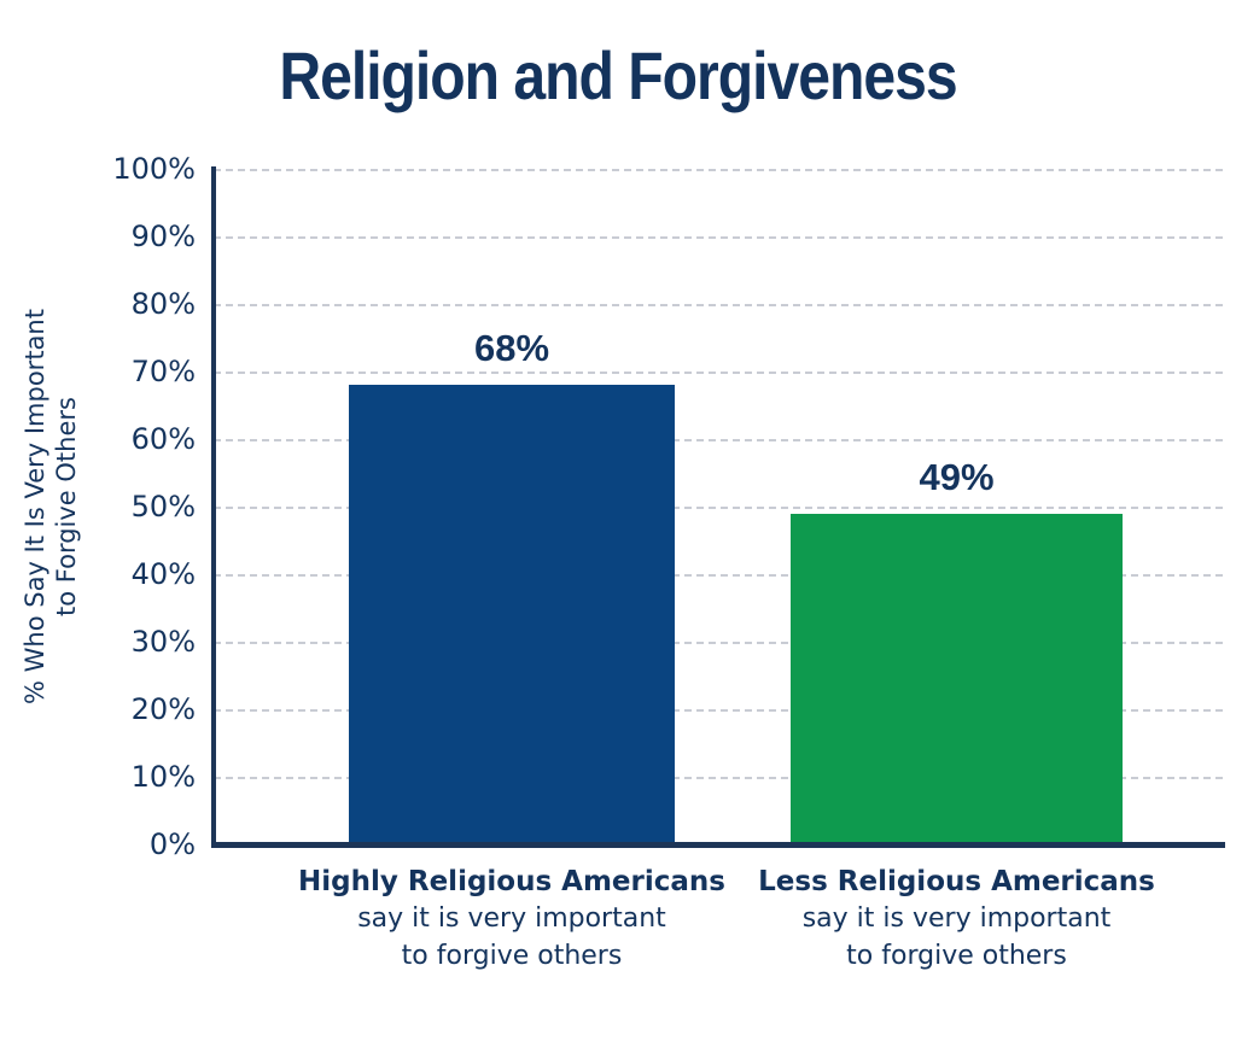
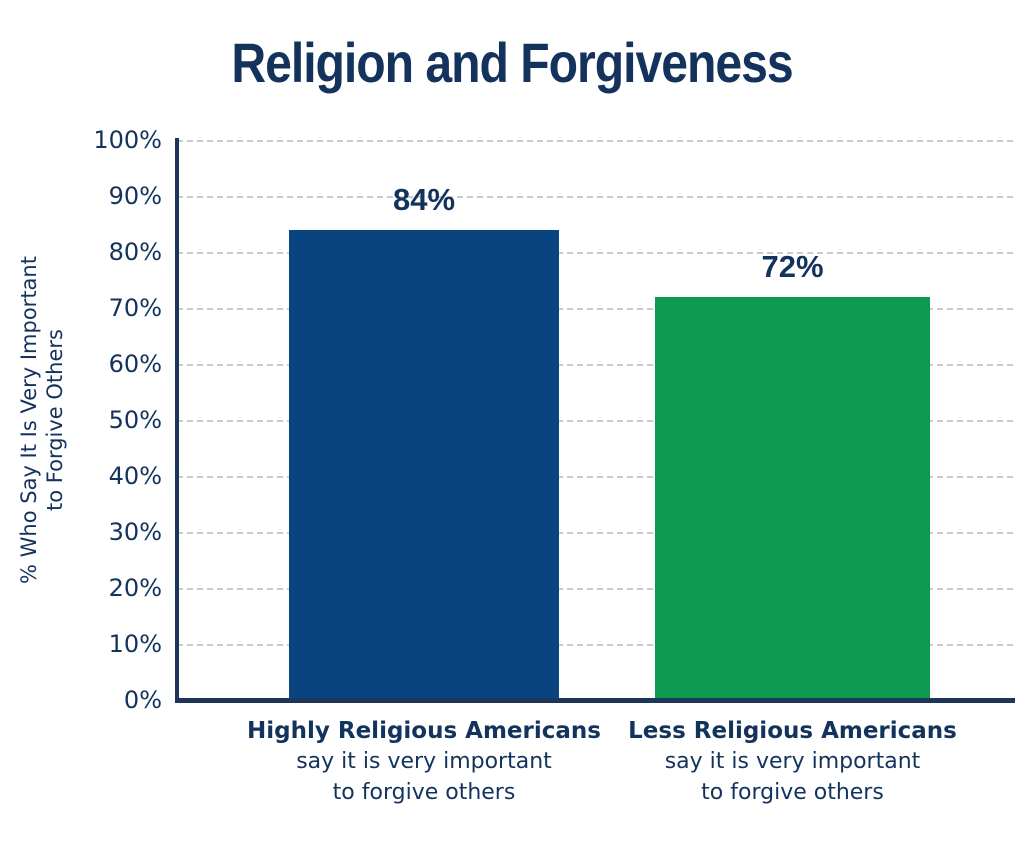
Highly Religious Americans: 68% -> 84%
Less Religious Americans: 49% -> 72%
